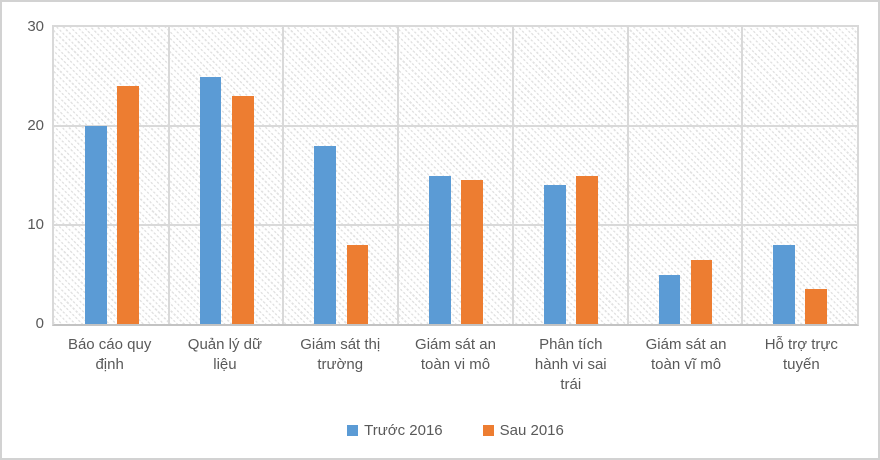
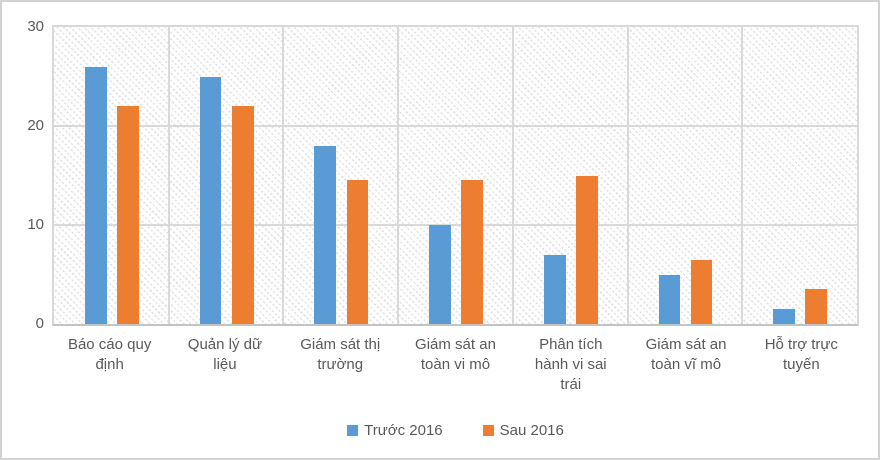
Trước 2016/Báo cáo quy định: 20 -> 26
Sau 2016/Báo cáo quy định: 24 -> 22
Sau 2016/Quản lý dữ liệu: 23 -> 22
Sau 2016/Giám sát thị trường: 8 -> 14
Trước 2016/Giám sát an toàn vi mô: 15 -> 10
Trước 2016/Phân tích hành vi sai trái: 14 -> 7
Trước 2016/Hỗ trợ trực tuyến: 8 -> 2
